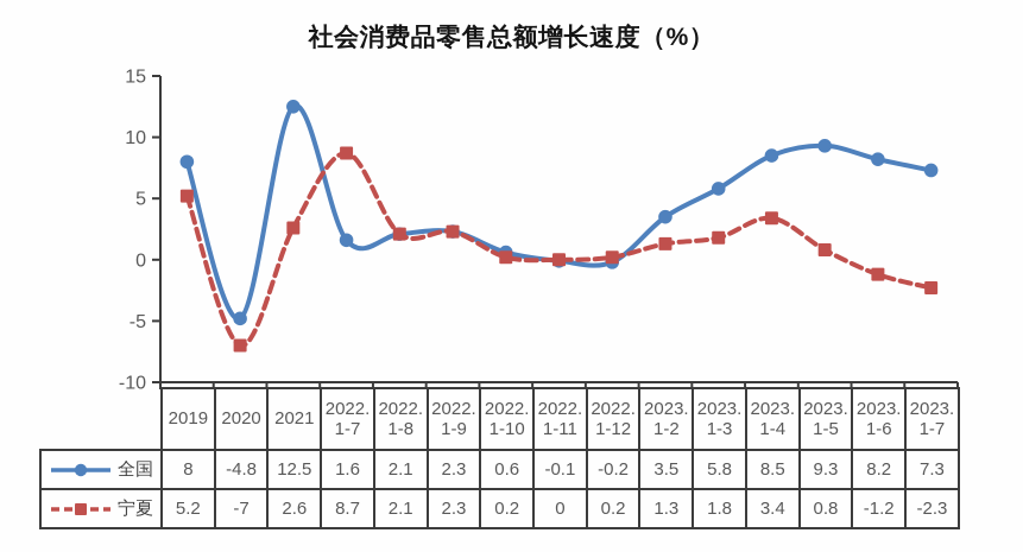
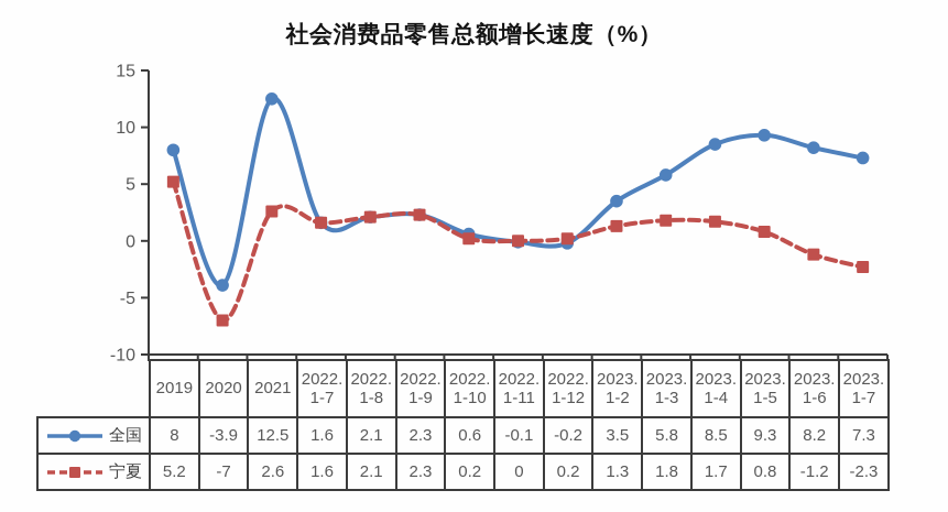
全国/2020: -4.8 -> -3.9
宁夏/2022.1-7: 8.7 -> 1.6
宁夏/2023.1-4: 3.4 -> 1.7
